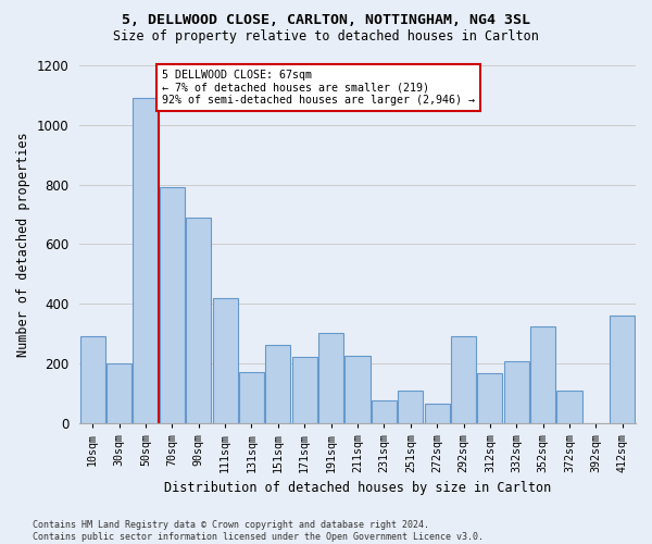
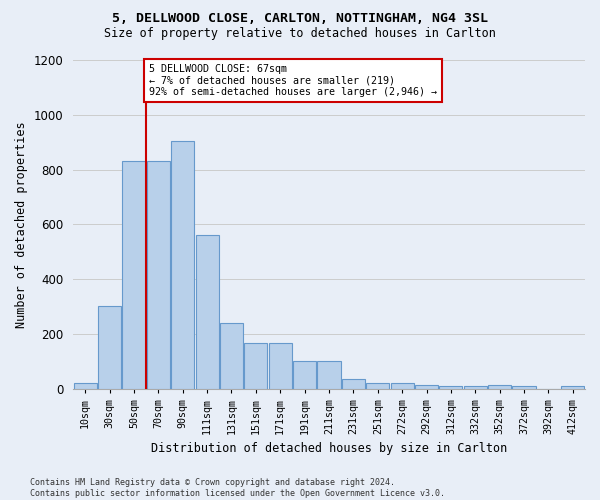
10sqm: 290 -> 20
30sqm: 200 -> 300
50sqm: 1090 -> 830
70sqm: 790 -> 830
90sqm: 690 -> 905
111sqm: 420 -> 560
131sqm: 170 -> 240
151sqm: 260 -> 165
171sqm: 220 -> 165
191sqm: 300 -> 100
211sqm: 225 -> 100
231sqm: 75 -> 35
251sqm: 110 -> 22
272sqm: 65 -> 22
292sqm: 290 -> 12
312sqm: 165 -> 10
332sqm: 205 -> 10
352sqm: 325 -> 12
372sqm: 110 -> 8
412sqm: 360 -> 8
